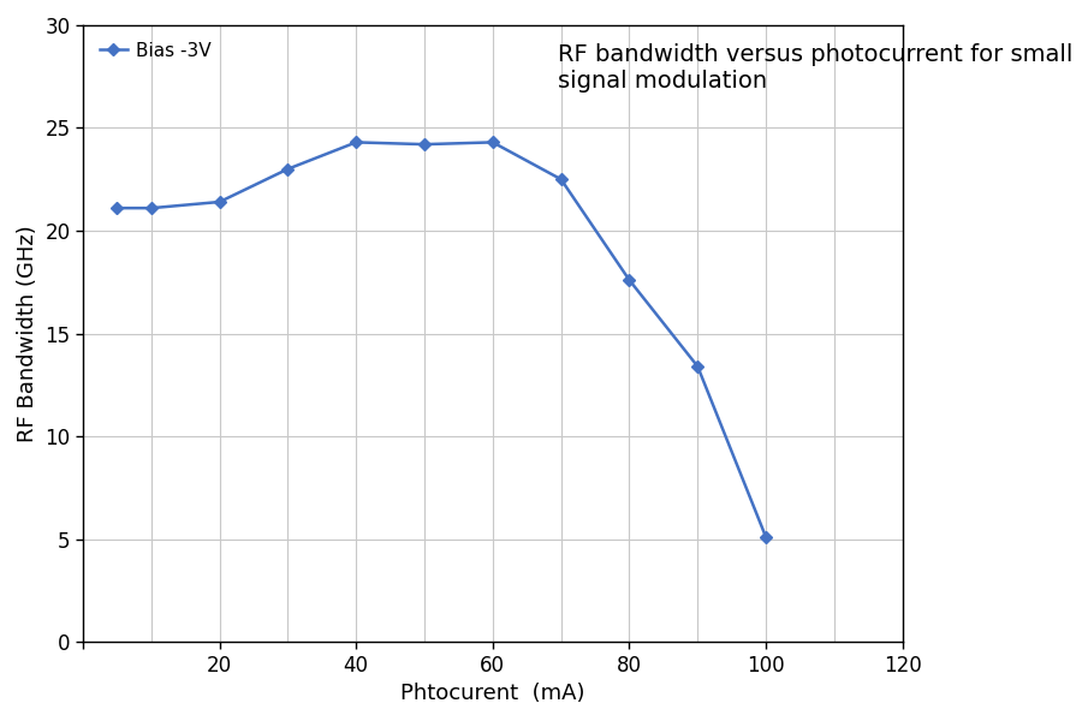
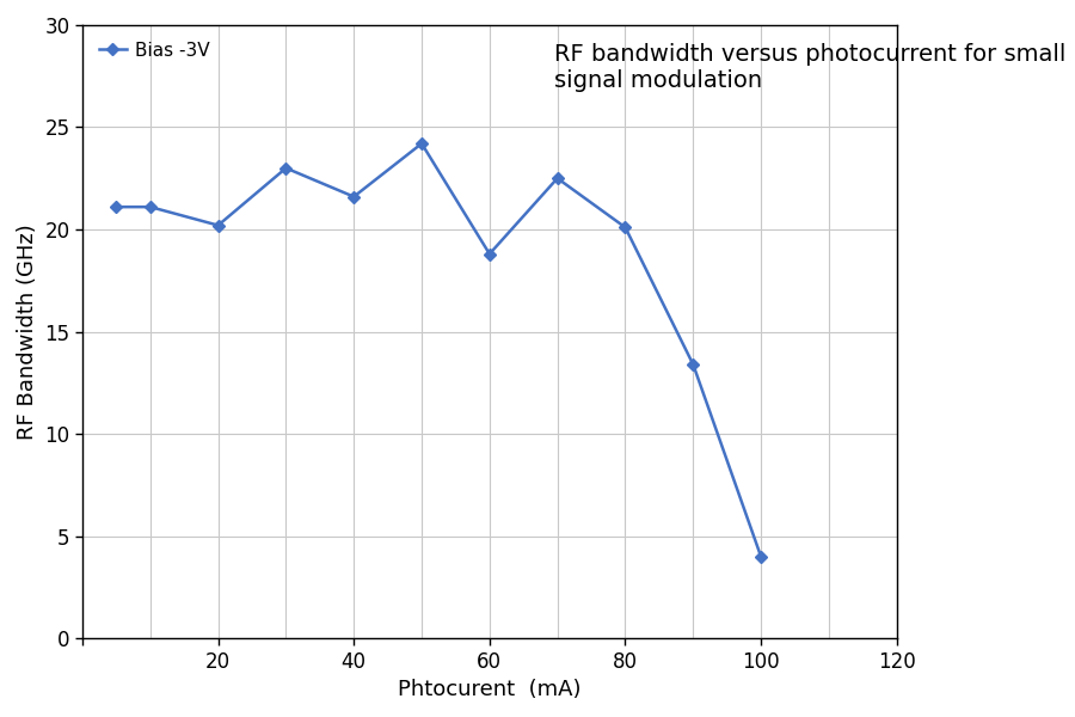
20: 21.4 -> 20.2
40: 24.3 -> 21.6
60: 24.3 -> 18.8
80: 17.6 -> 20.1
100: 5.1 -> 4.0
